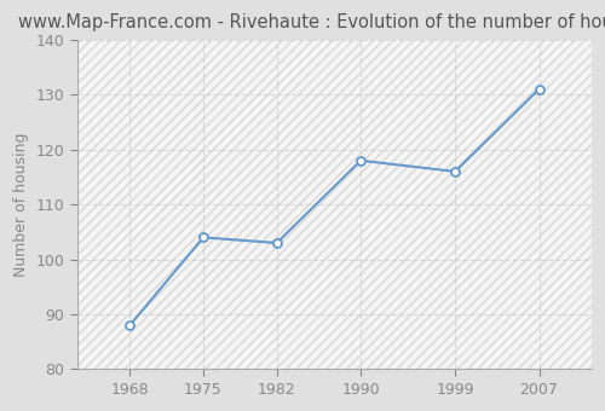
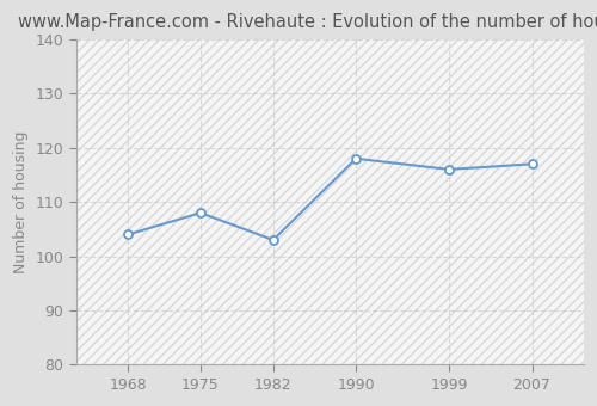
1968: 88 -> 104
1975: 104 -> 108
2007: 131 -> 117
